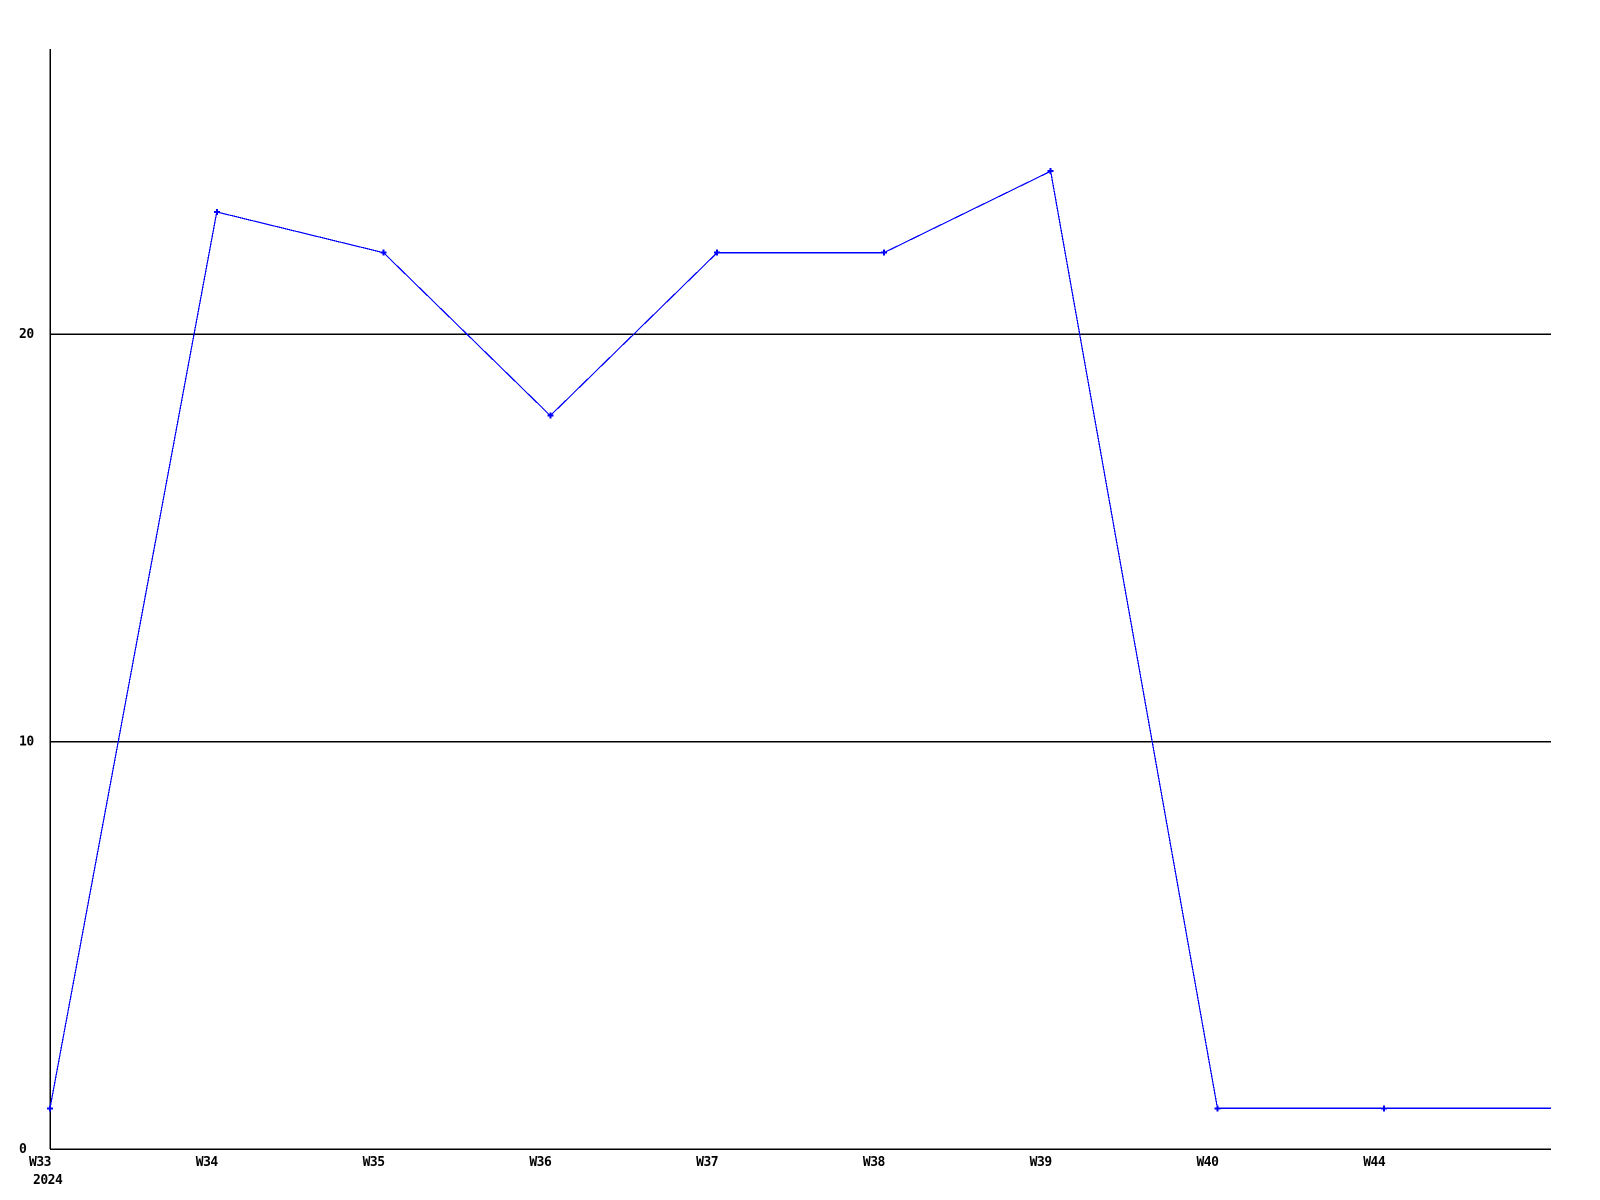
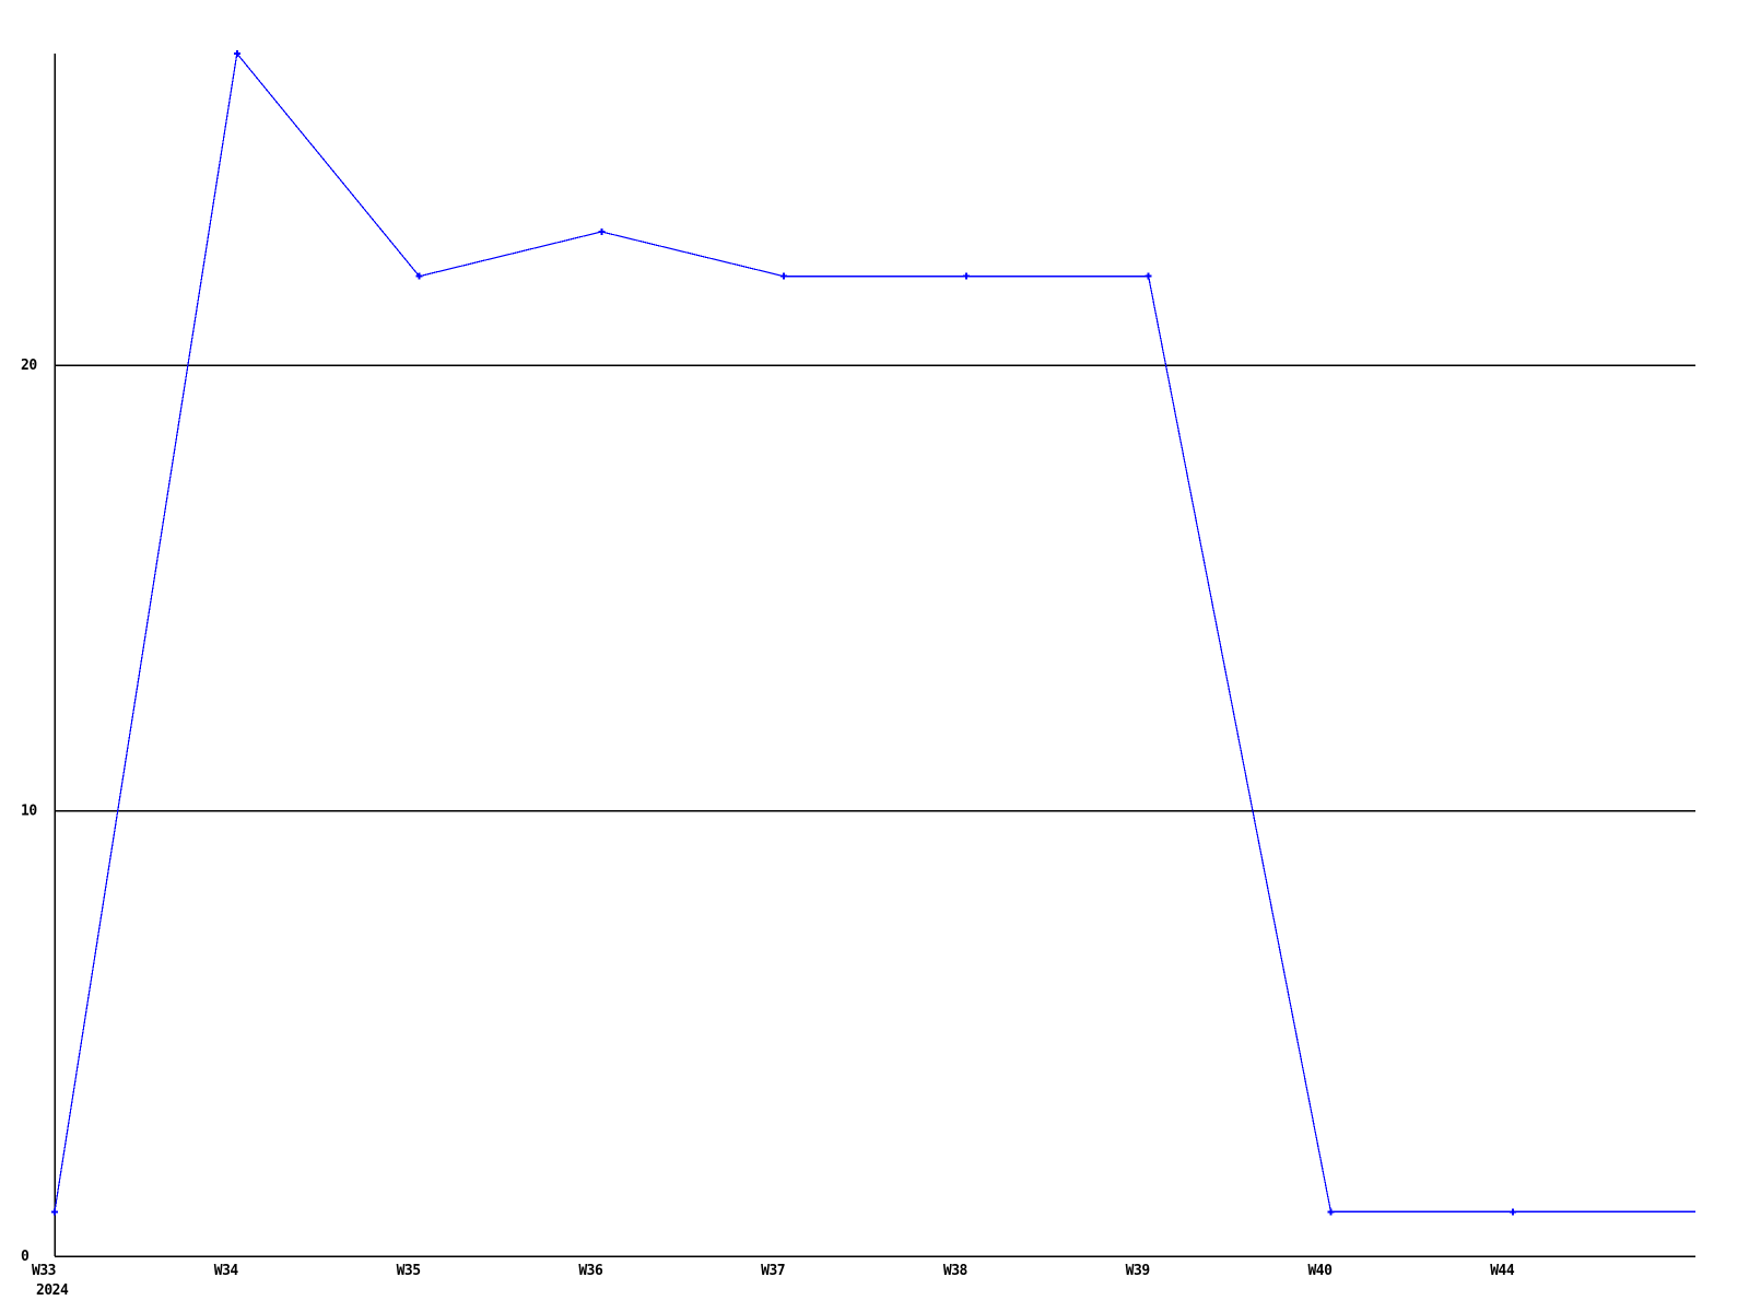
W34: 23 -> 27
W36: 18 -> 23
W39: 24 -> 22
